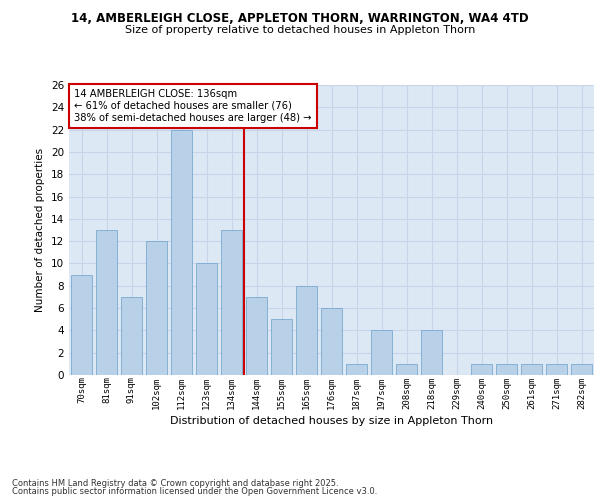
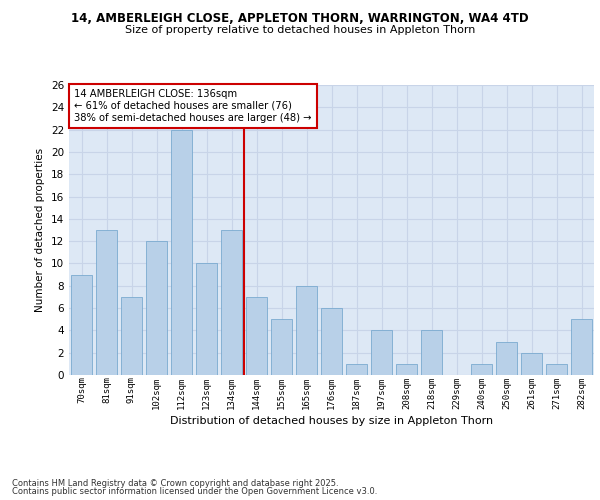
250sqm: 1 -> 3
261sqm: 1 -> 2
282sqm: 1 -> 5
